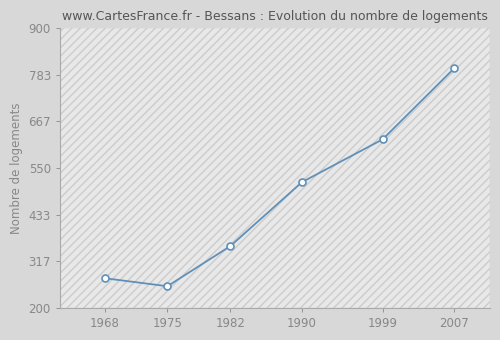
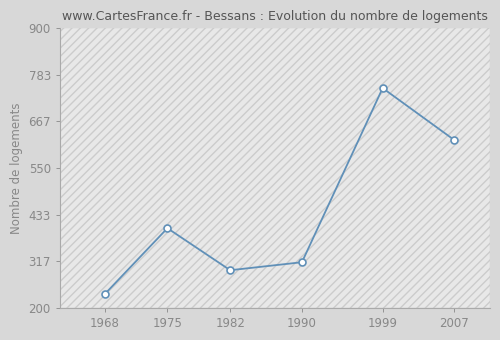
1968: 275 -> 235
1975: 255 -> 400
1982: 355 -> 295
1990: 515 -> 315
1999: 622 -> 750
2007: 800 -> 620
